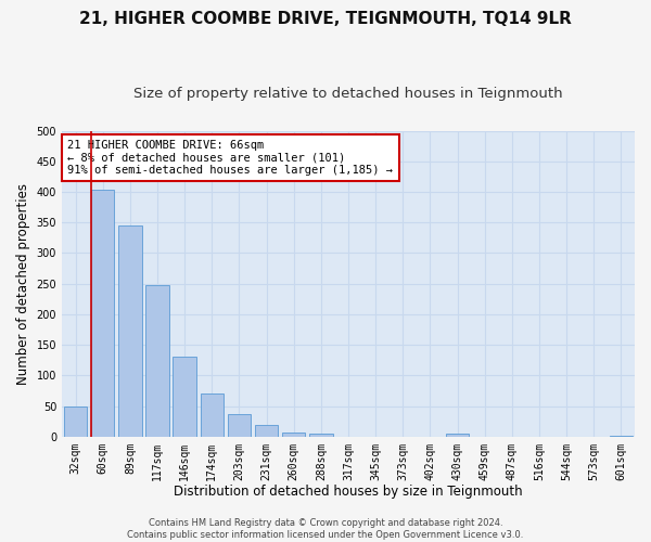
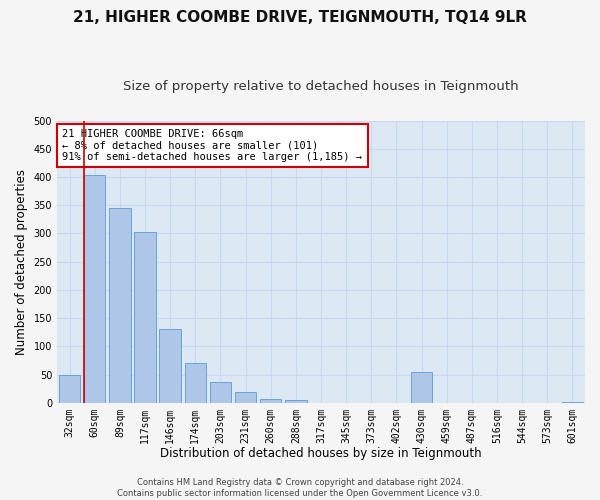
117sqm: 247 -> 302
430sqm: 5 -> 54
